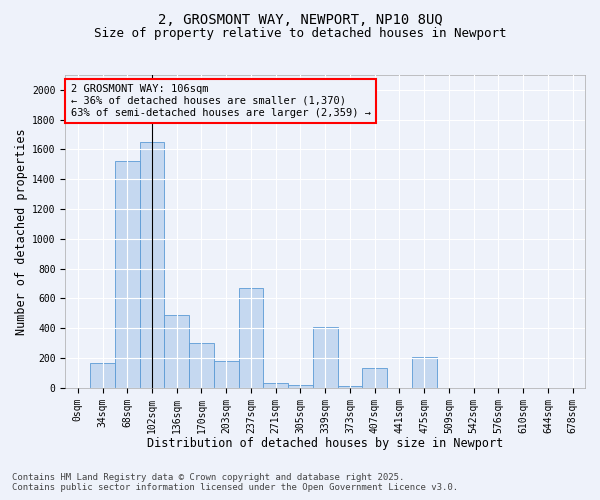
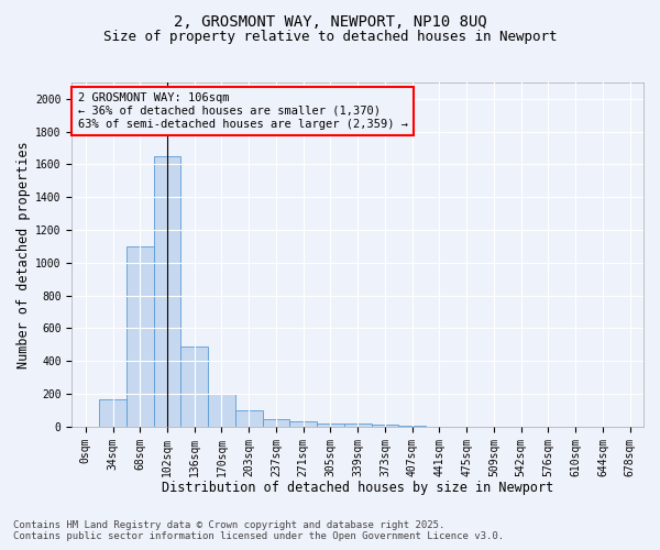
68sqm: 1520 -> 1100
170sqm: 300 -> 200
203sqm: 180 -> 100
237sqm: 670 -> 40
339sqm: 410 -> 20
407sqm: 130 -> 0
475sqm: 210 -> 0
